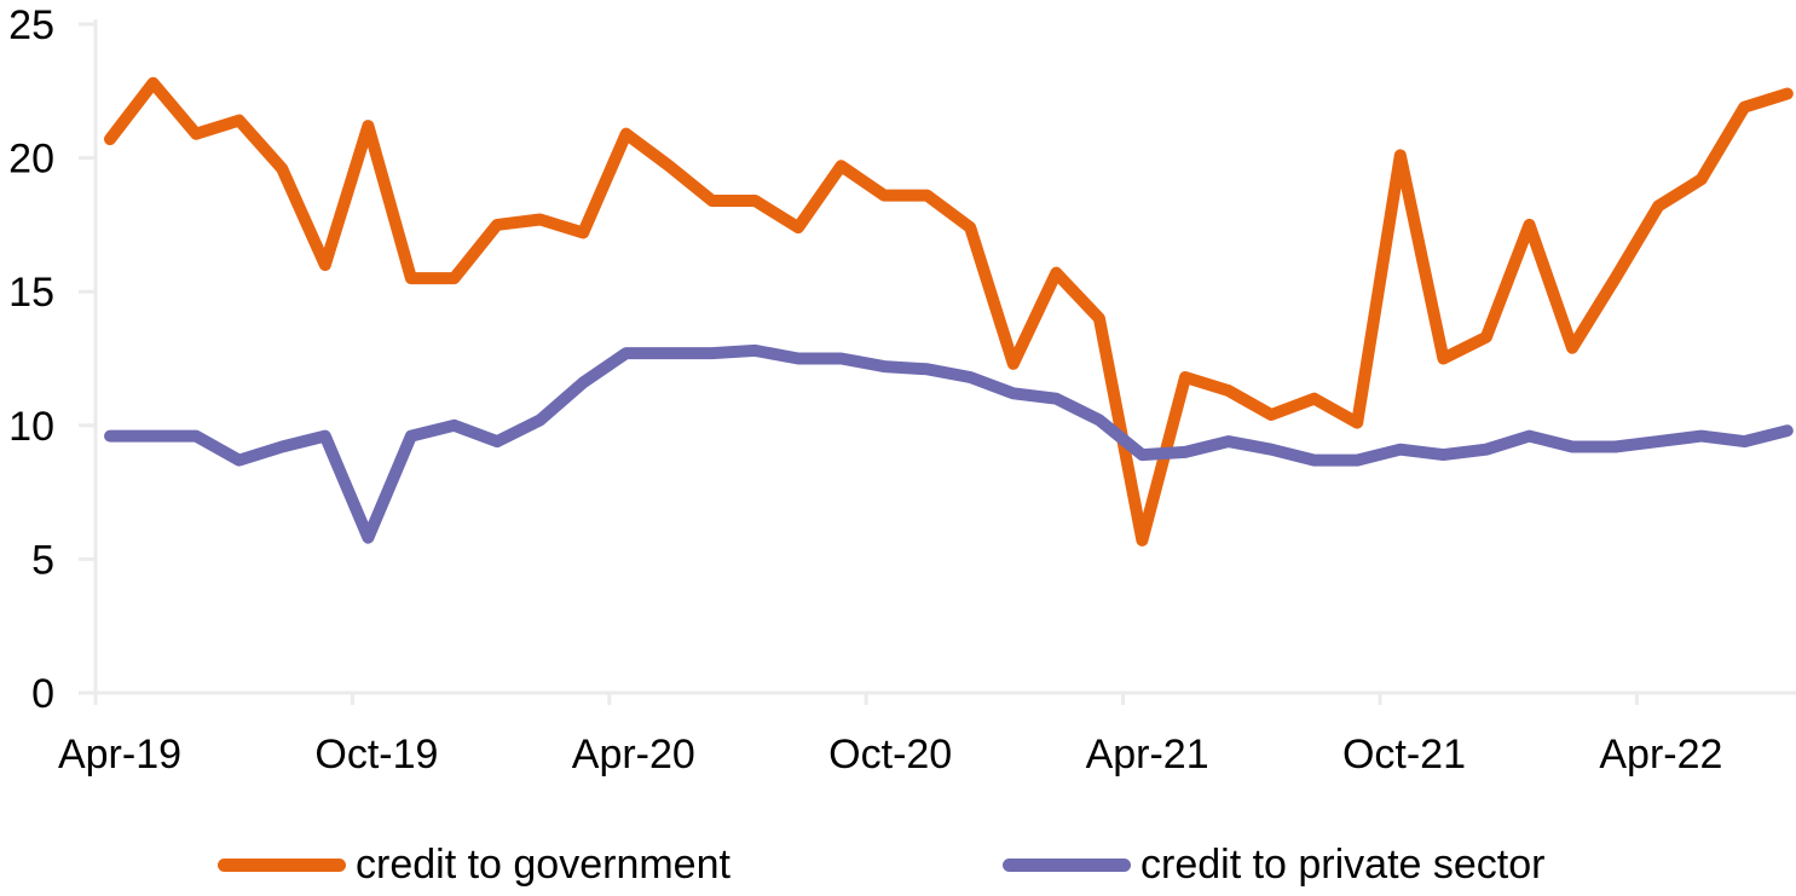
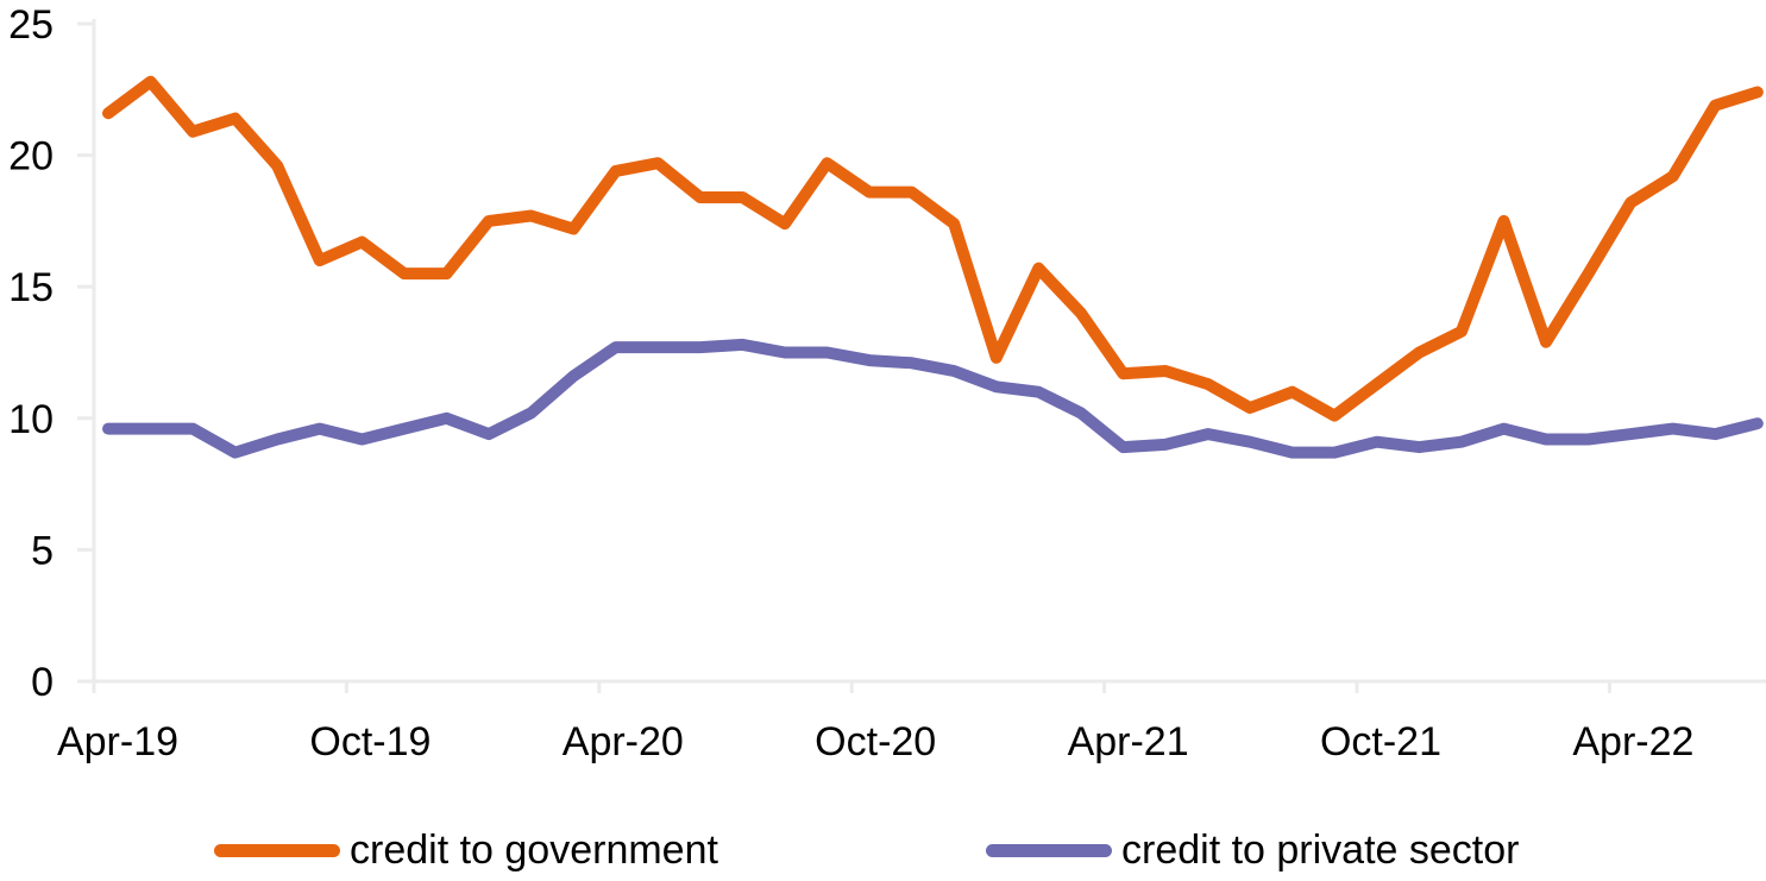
credit to government/Apr-19: 20.7 -> 21.6
credit to government/Oct-19: 21.2 -> 16.7
credit to private sector/Oct-19: 5.8 -> 9.2
credit to government/Apr-20: 20.9 -> 19.4
credit to government/Apr-21: 5.7 -> 11.7
credit to government/Oct-21: 20.1 -> 11.3
